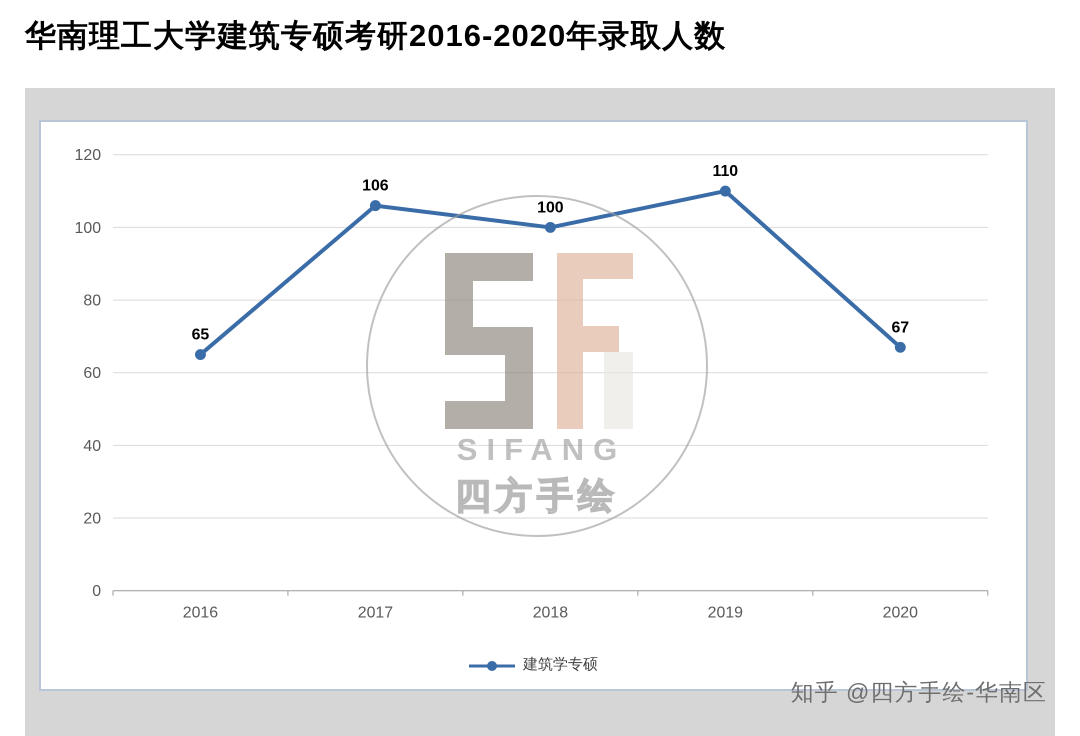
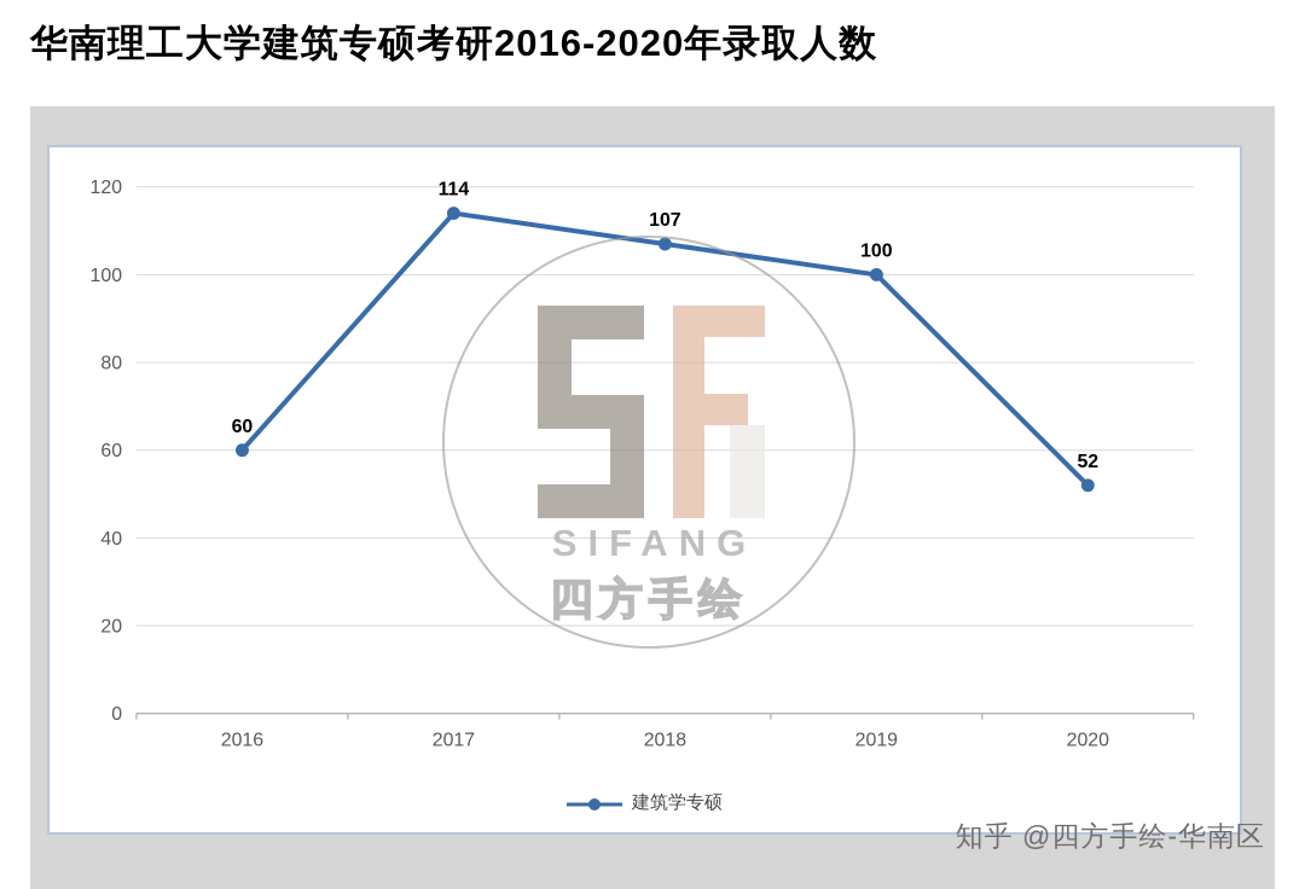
2016: 65 -> 60
2017: 106 -> 114
2018: 100 -> 107
2019: 110 -> 100
2020: 67 -> 52
